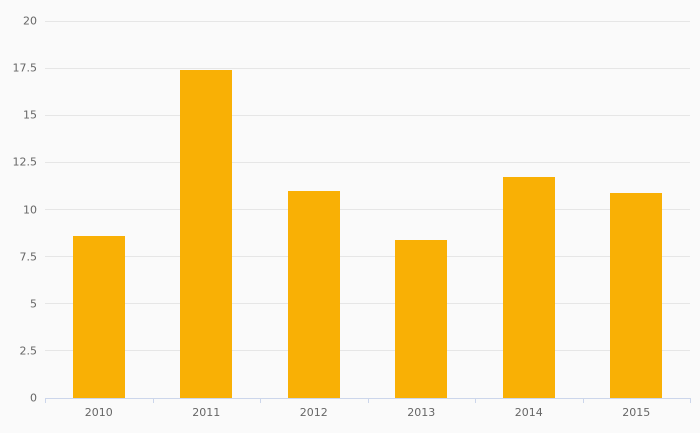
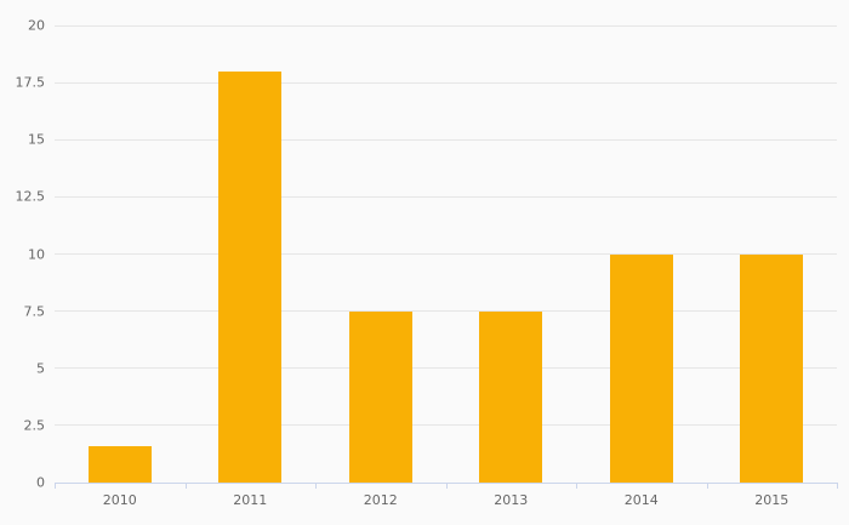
2010: 8.6 -> 1.6
2011: 17.4 -> 18.0
2012: 11.0 -> 7.5
2013: 8.4 -> 7.5
2014: 11.7 -> 10.0
2015: 10.9 -> 10.0
